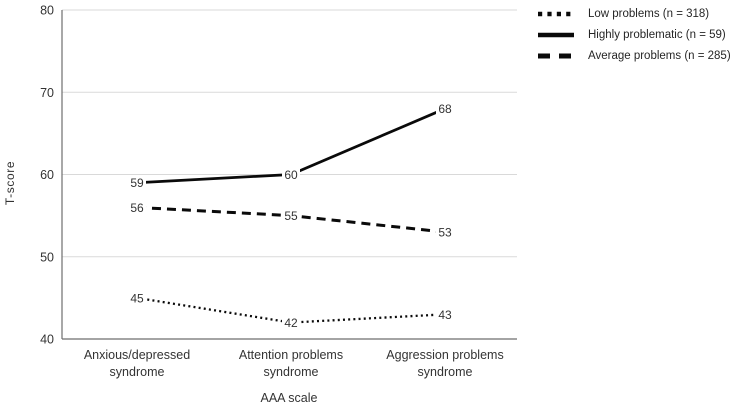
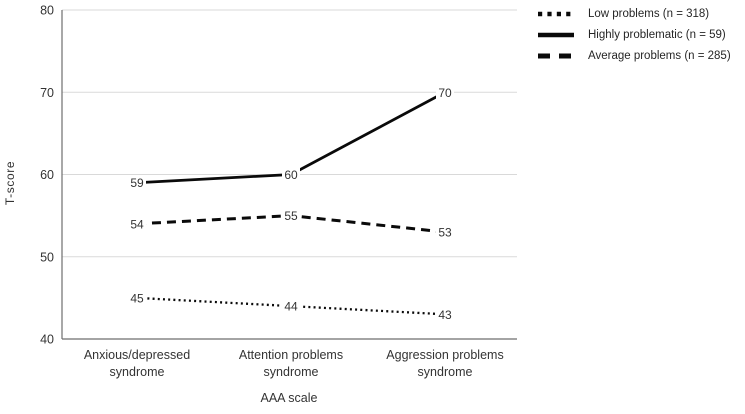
Average problems (n = 285)/Anxious/depressed syndrome: 56 -> 54
Low problems (n = 318)/Attention problems syndrome: 42 -> 44
Highly problematic (n = 59)/Aggression problems syndrome: 68 -> 70
